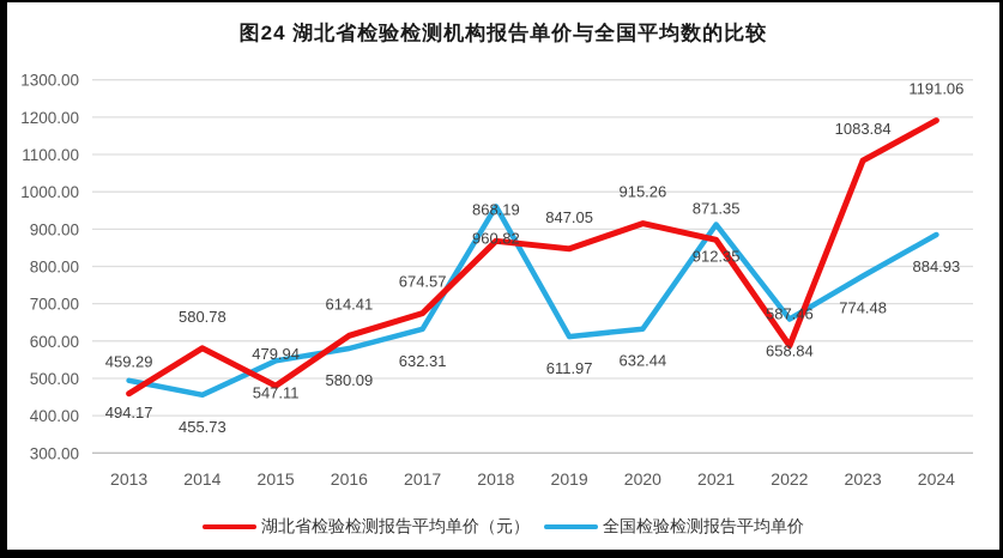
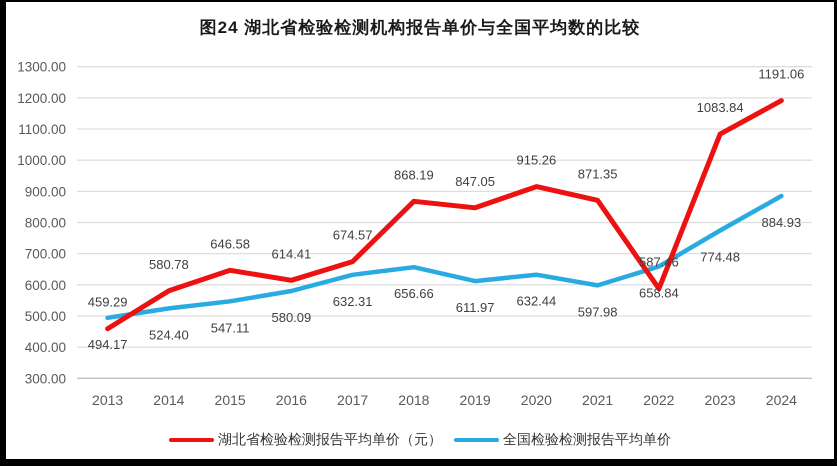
全国检验检测报告平均单价/2014: 455.73 -> 524.40
湖北省检验检测报告平均单价（元）/2015: 479.94 -> 646.58
全国检验检测报告平均单价/2018: 960.82 -> 656.66
全国检验检测报告平均单价/2021: 912.35 -> 597.98
